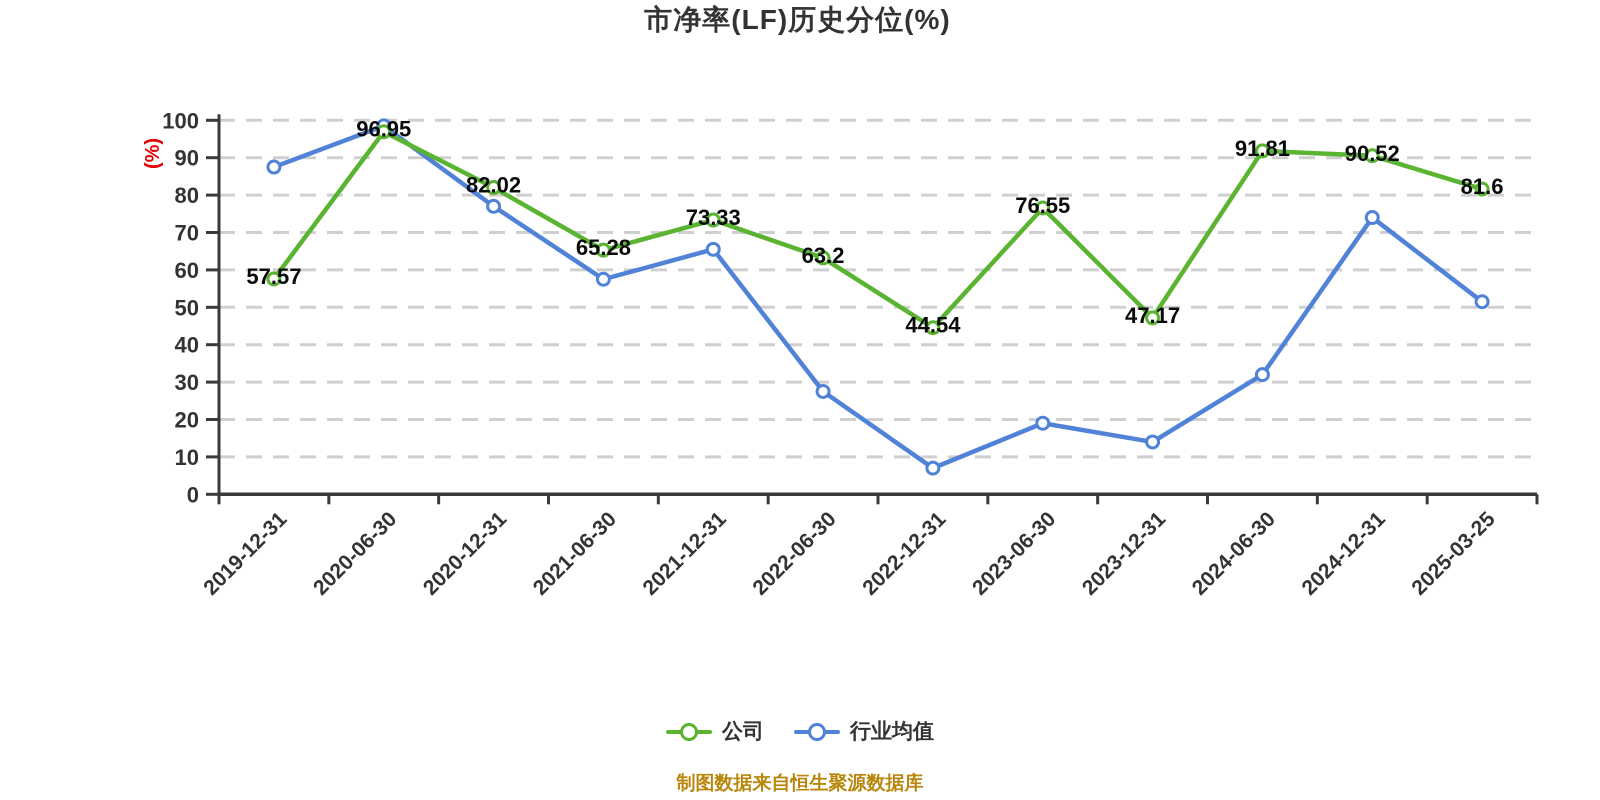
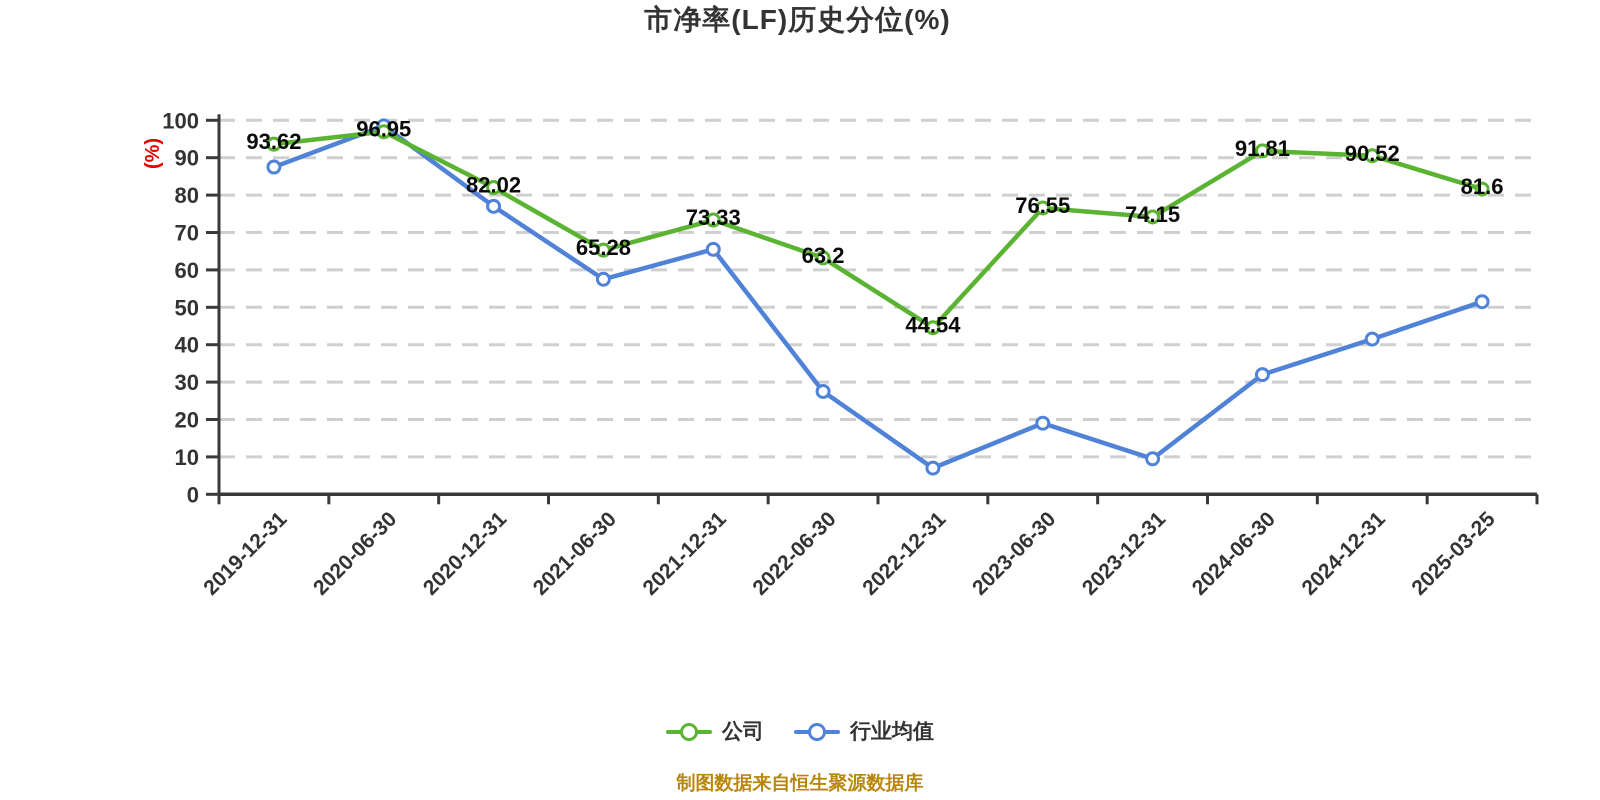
公司/2019-12-31: 57.57 -> 93.62
公司/2023-12-31: 47.17 -> 74.15
行业均值/2023-12-31: 14 -> 10
行业均值/2024-12-31: 74 -> 42
